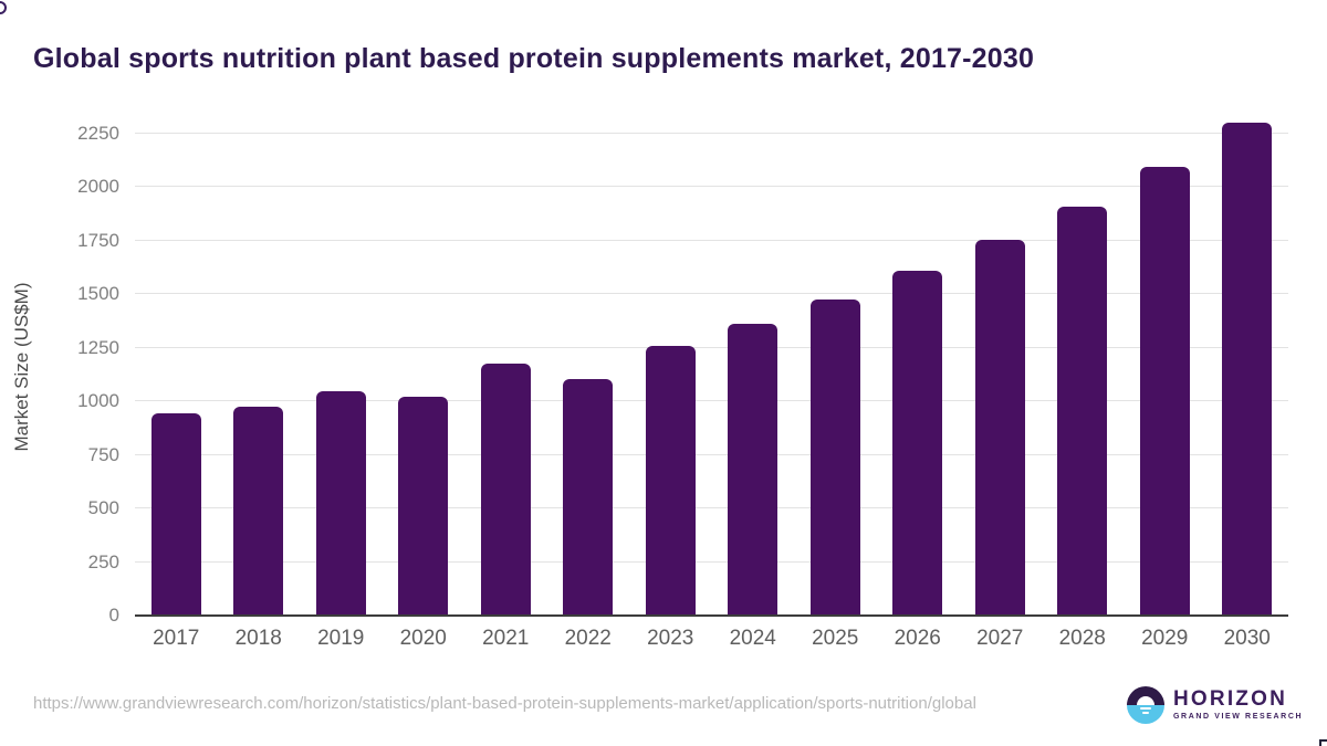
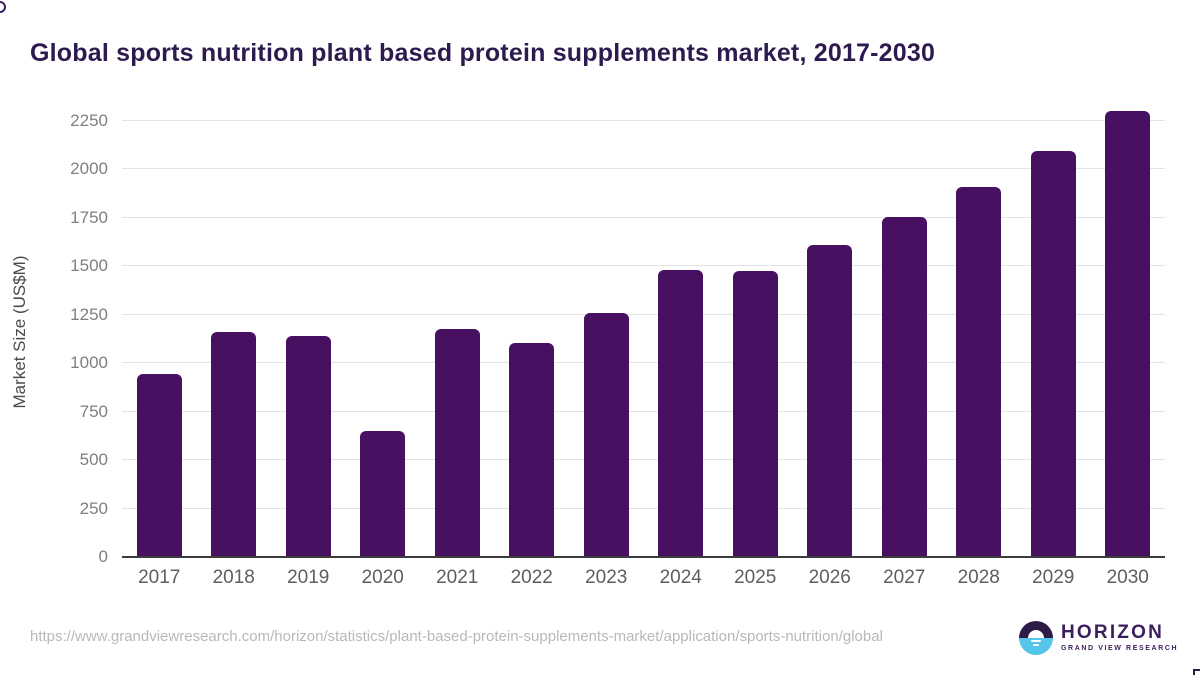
2018: 980 -> 1160
2019: 1050 -> 1140
2020: 1020 -> 650
2024: 1360 -> 1480
